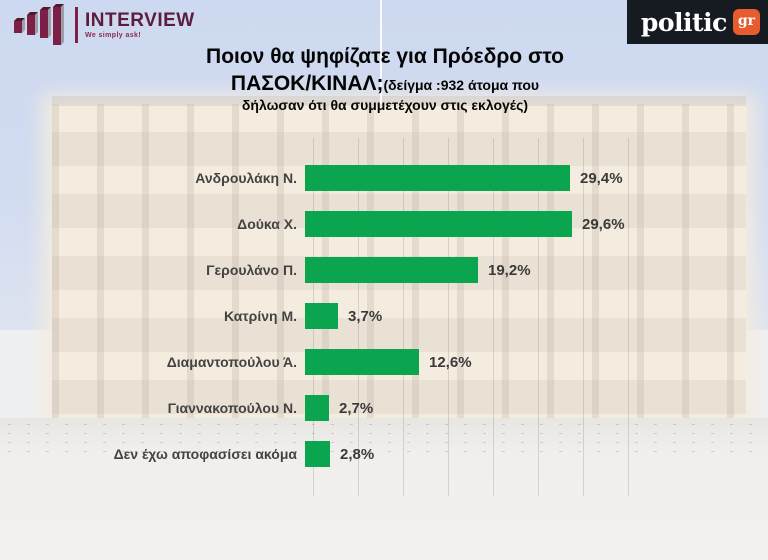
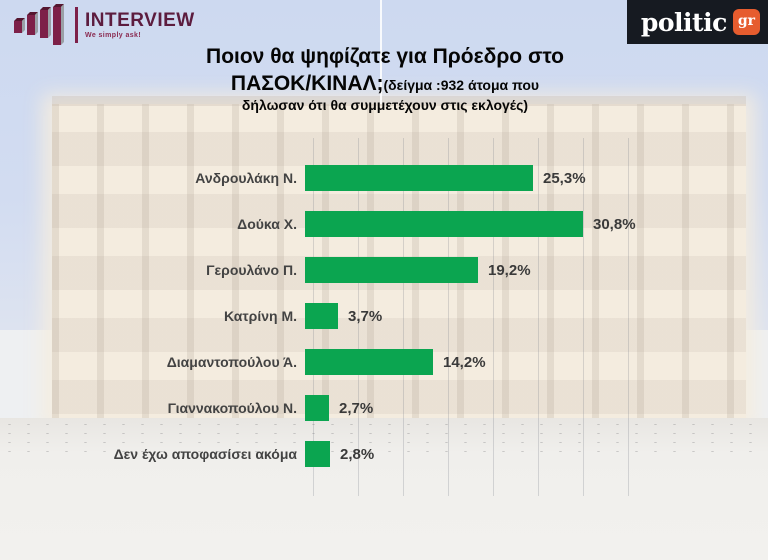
Ανδρουλάκη Ν.: 29,4% -> 25,3%
Δούκα Χ.: 29,6% -> 30,8%
Διαμαντοπούλου Ά.: 12,6% -> 14,2%
